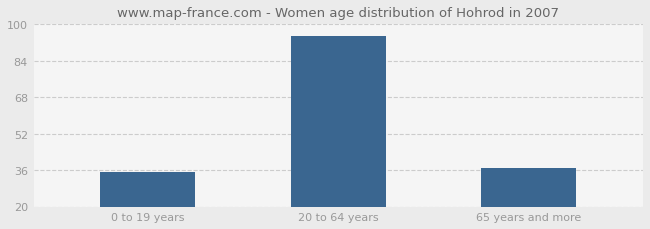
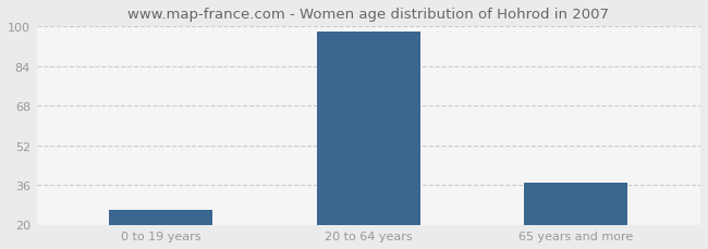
0 to 19 years: 35 -> 26
20 to 64 years: 95 -> 98
